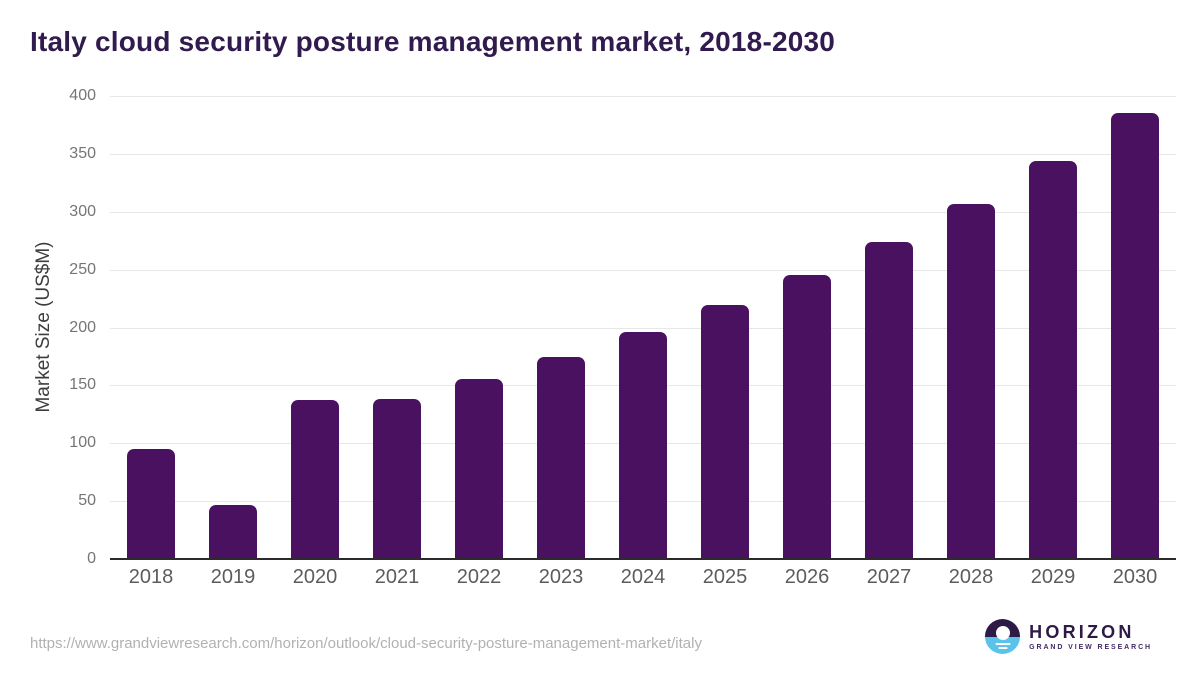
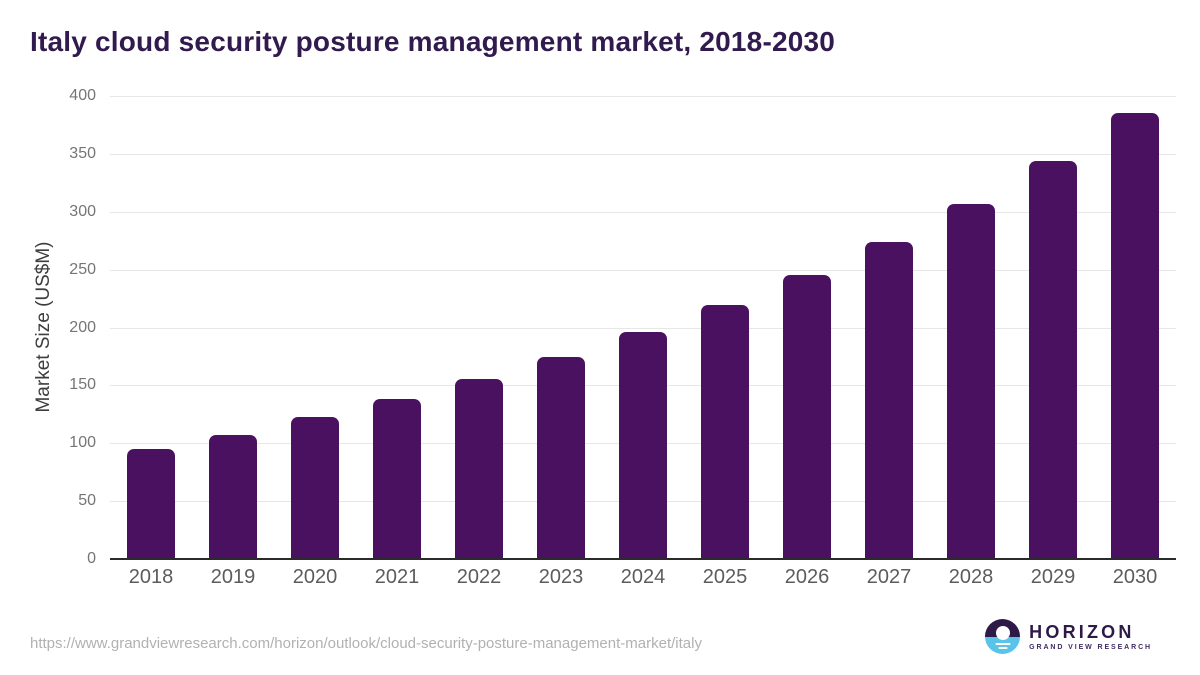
2019: 47 -> 107
2020: 137 -> 122
